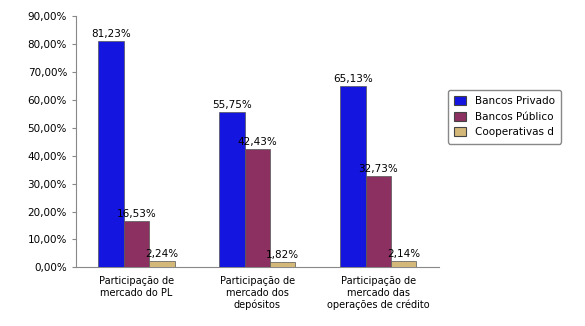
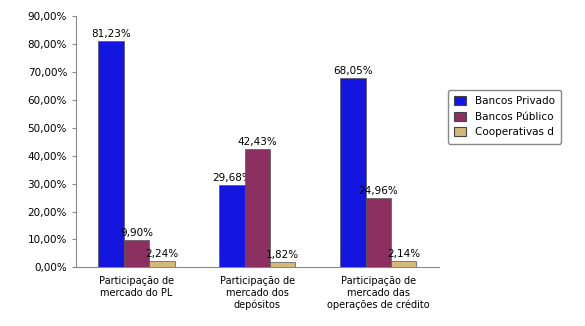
Bancos Público/Participação de mercado do PL: 16,53% -> 9,90%
Bancos Privado/Participação de mercado dos depósitos: 55,75% -> 29,68%
Bancos Privado/Participação de mercado das operações de crédito: 65,13% -> 68,05%
Bancos Público/Participação de mercado das operações de crédito: 32,73% -> 24,96%
